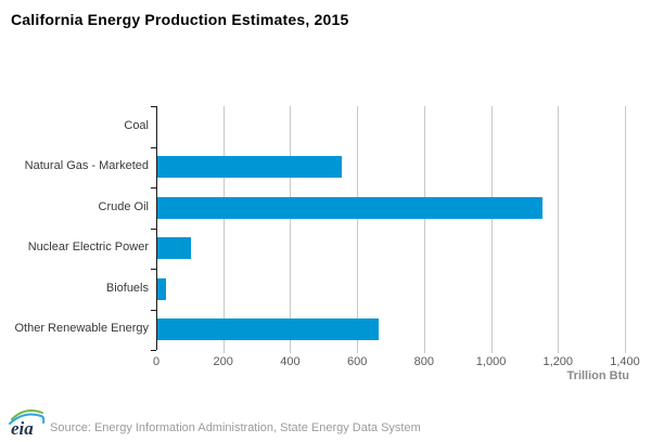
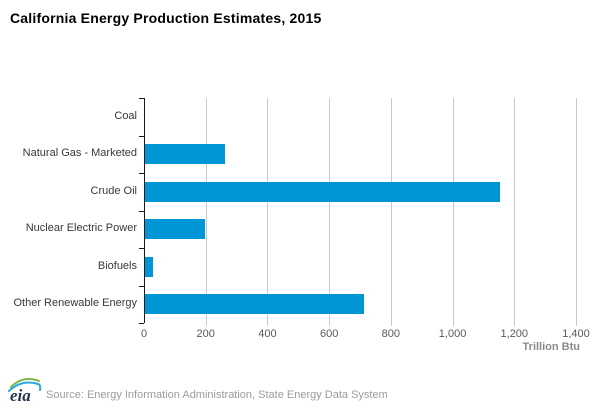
Natural Gas - Marketed: 550 -> 260
Nuclear Electric Power: 100 -> 200
Other Renewable Energy: 660 -> 710
